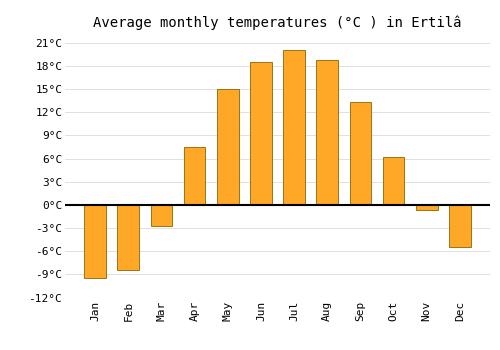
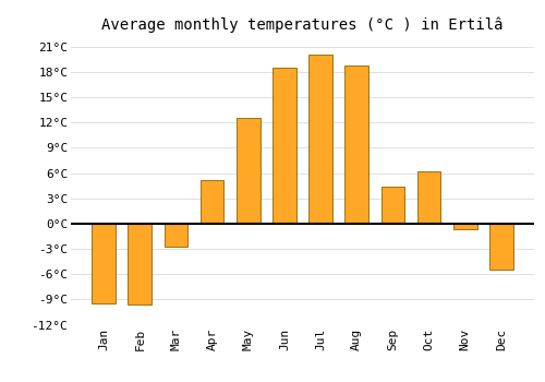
Feb: -8.5°C -> -9.6°C
Apr: 7.5°C -> 5.2°C
May: 15.0°C -> 12.6°C
Sep: 13.3°C -> 4.4°C
